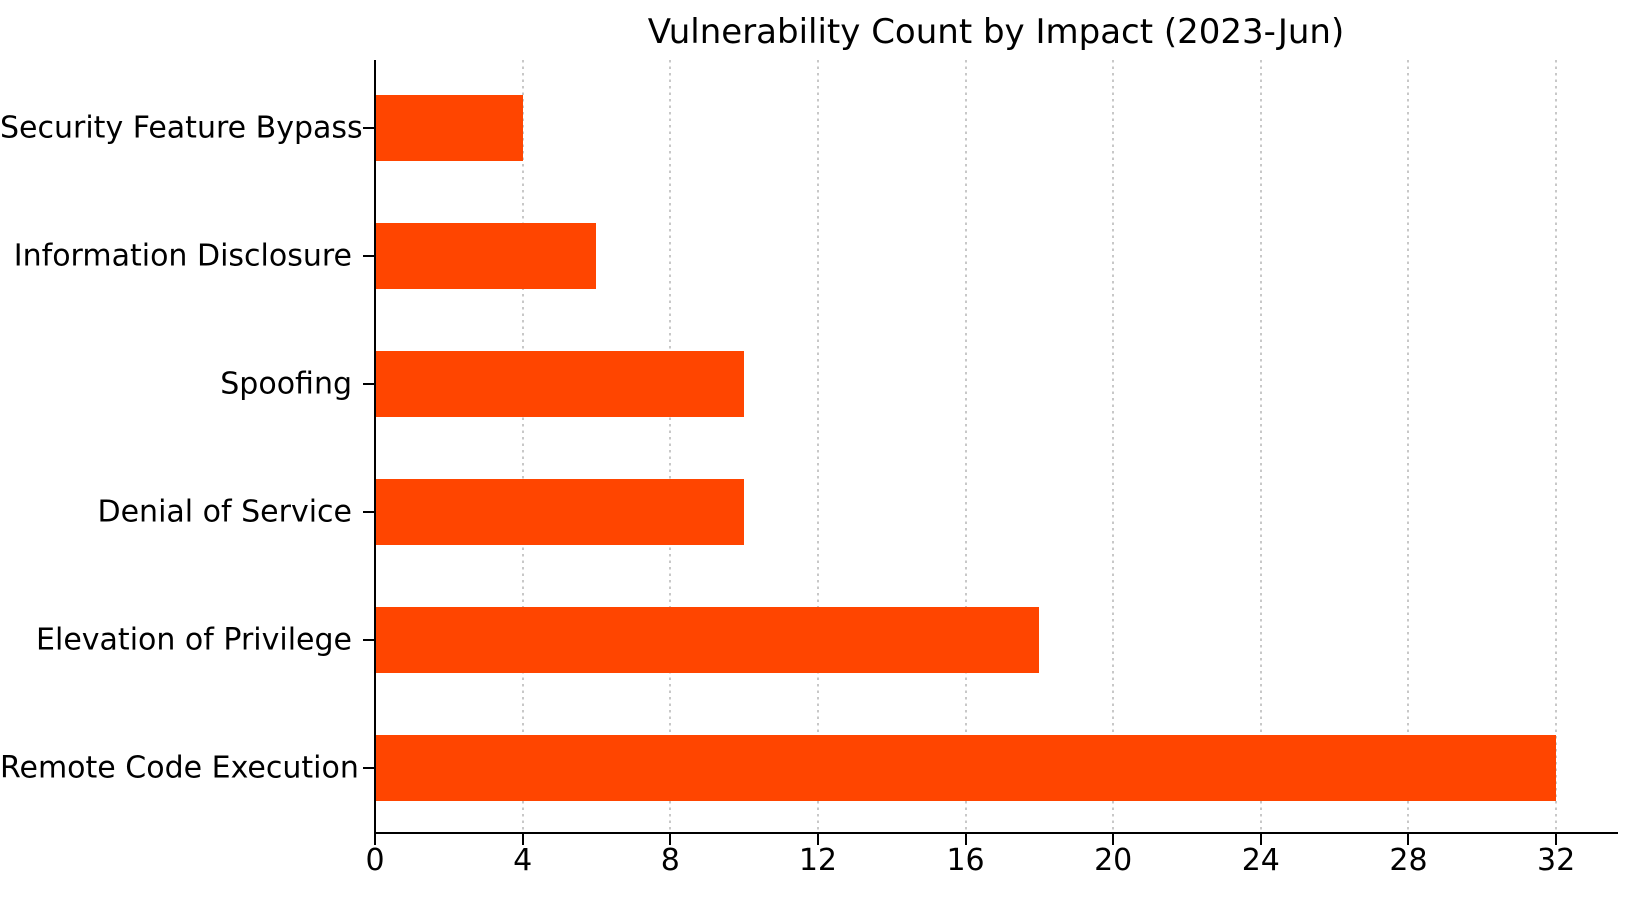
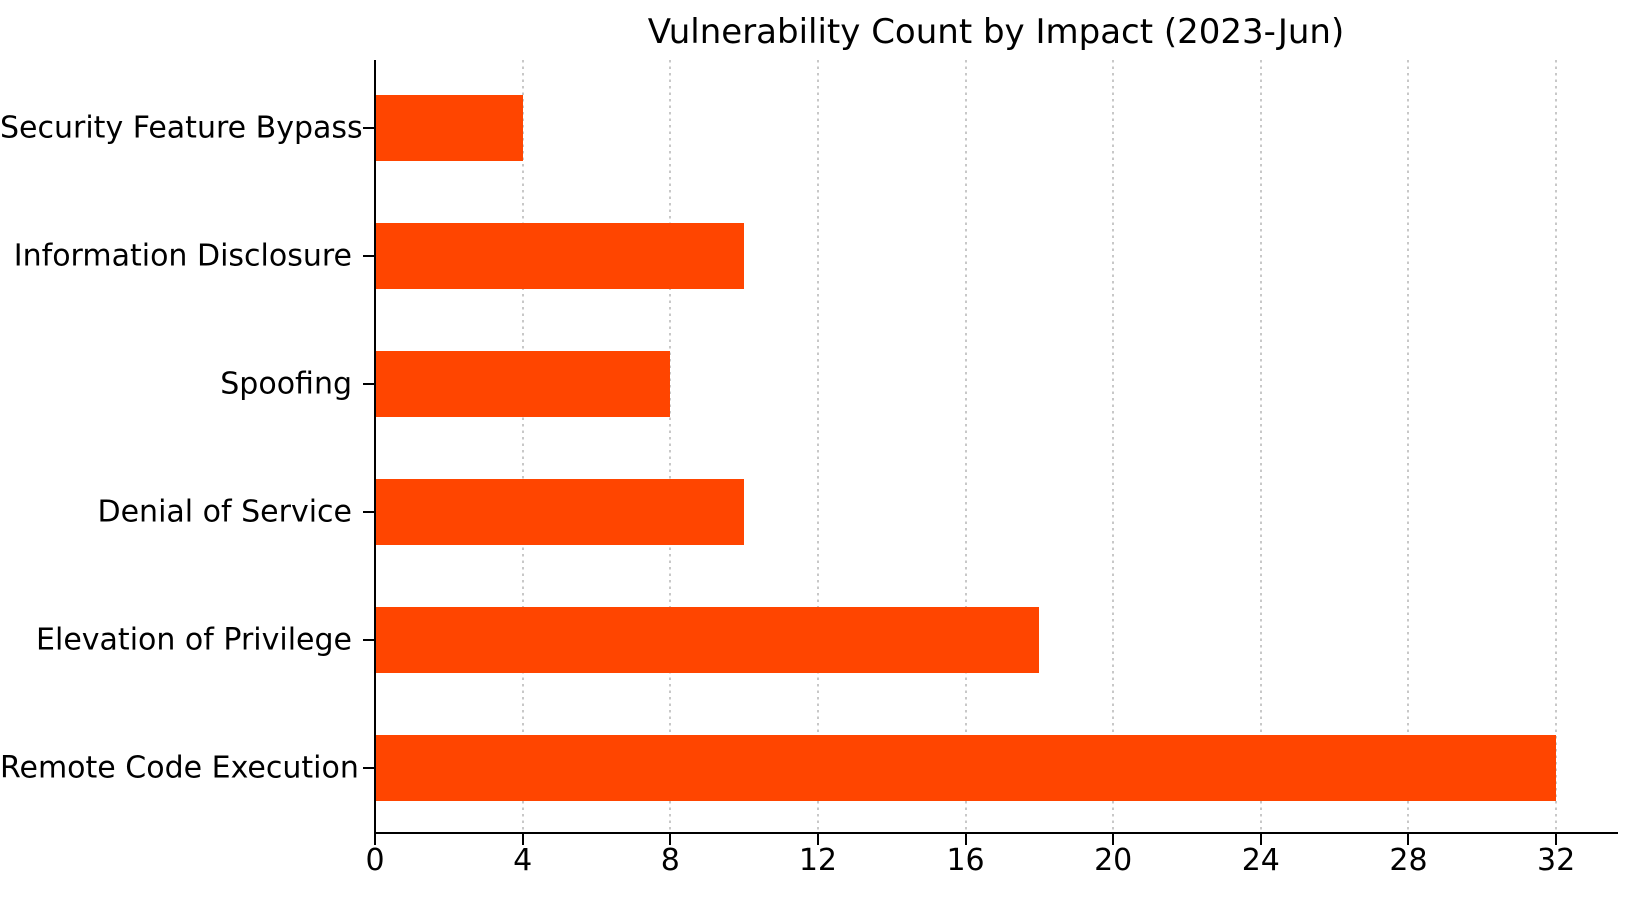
Information Disclosure: 6 -> 10
Spoofing: 10 -> 8
